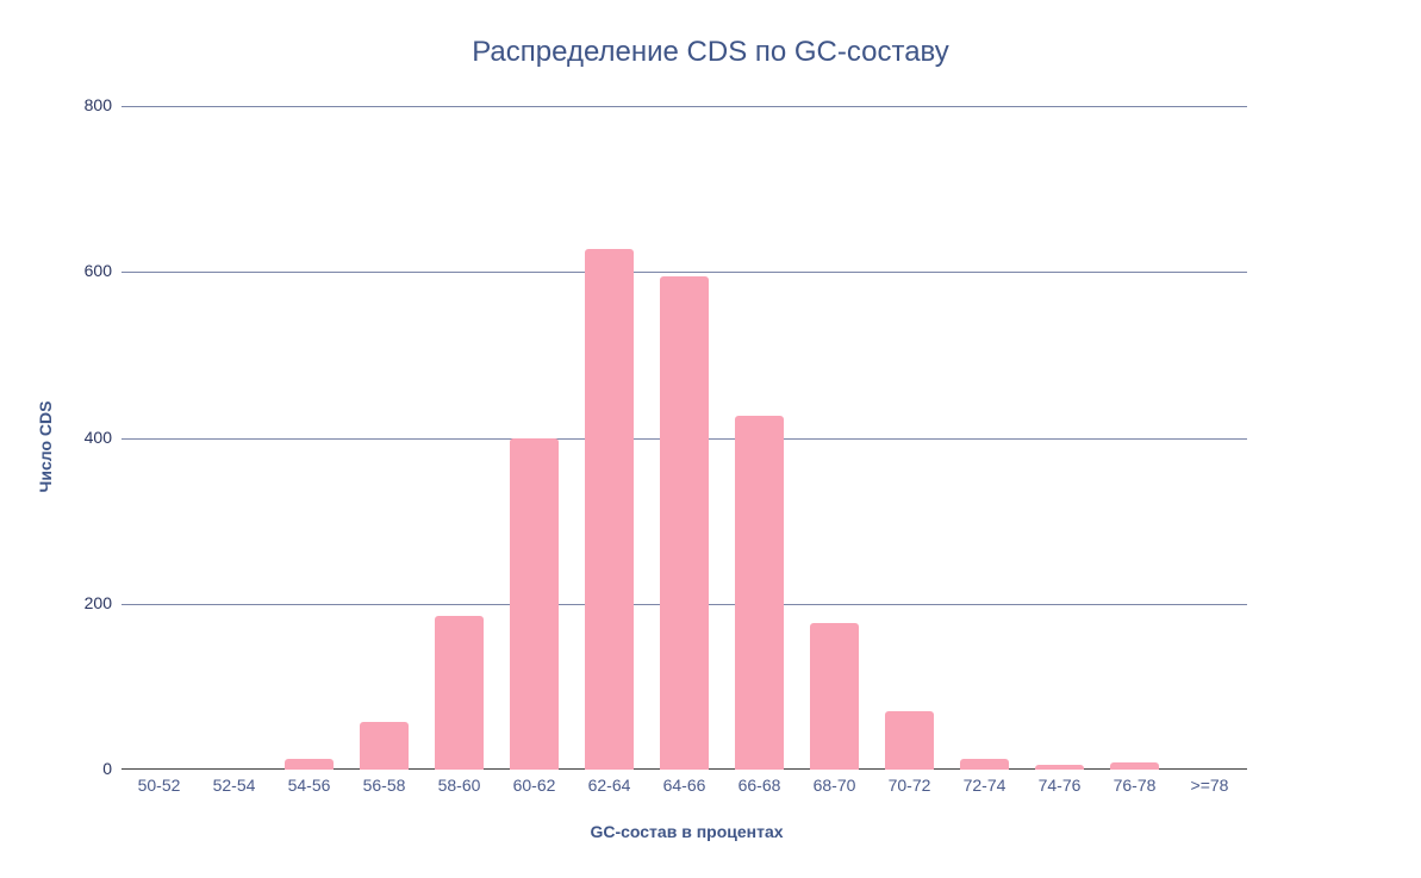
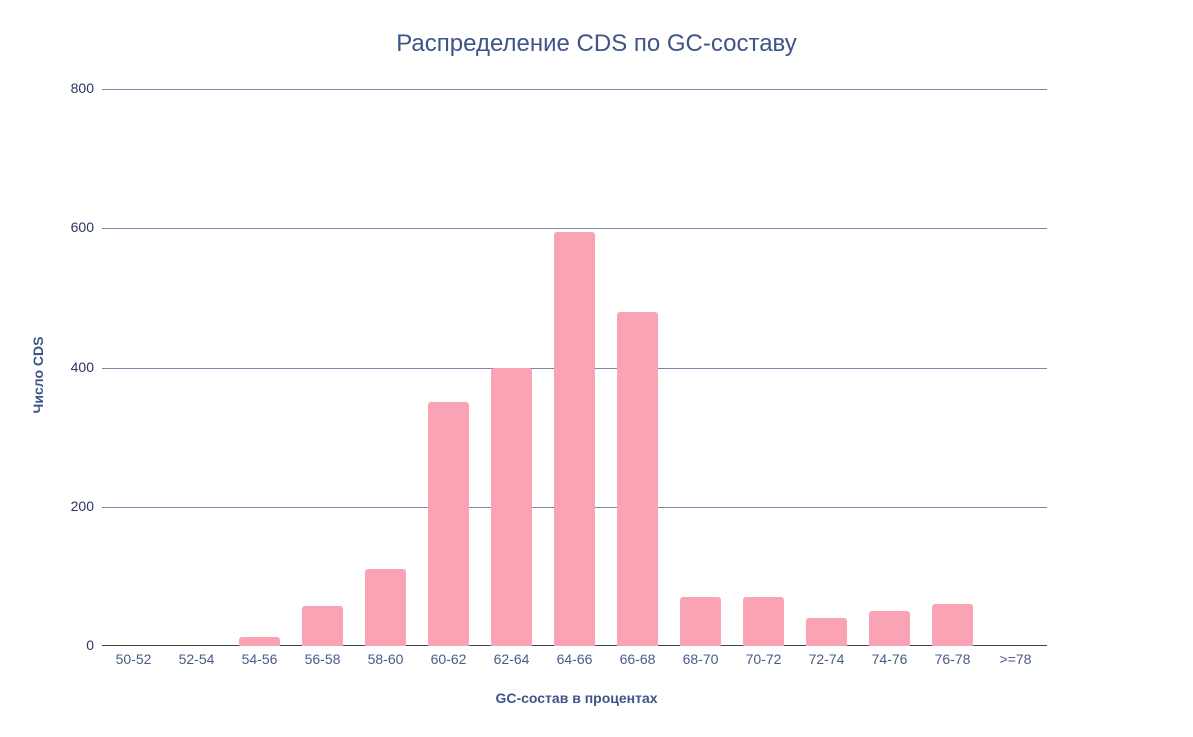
58-60: 180 -> 110
60-62: 400 -> 350
62-64: 630 -> 400
66-68: 430 -> 480
68-70: 180 -> 70
72-74: 10 -> 40
74-76: 10 -> 50
76-78: 10 -> 60
